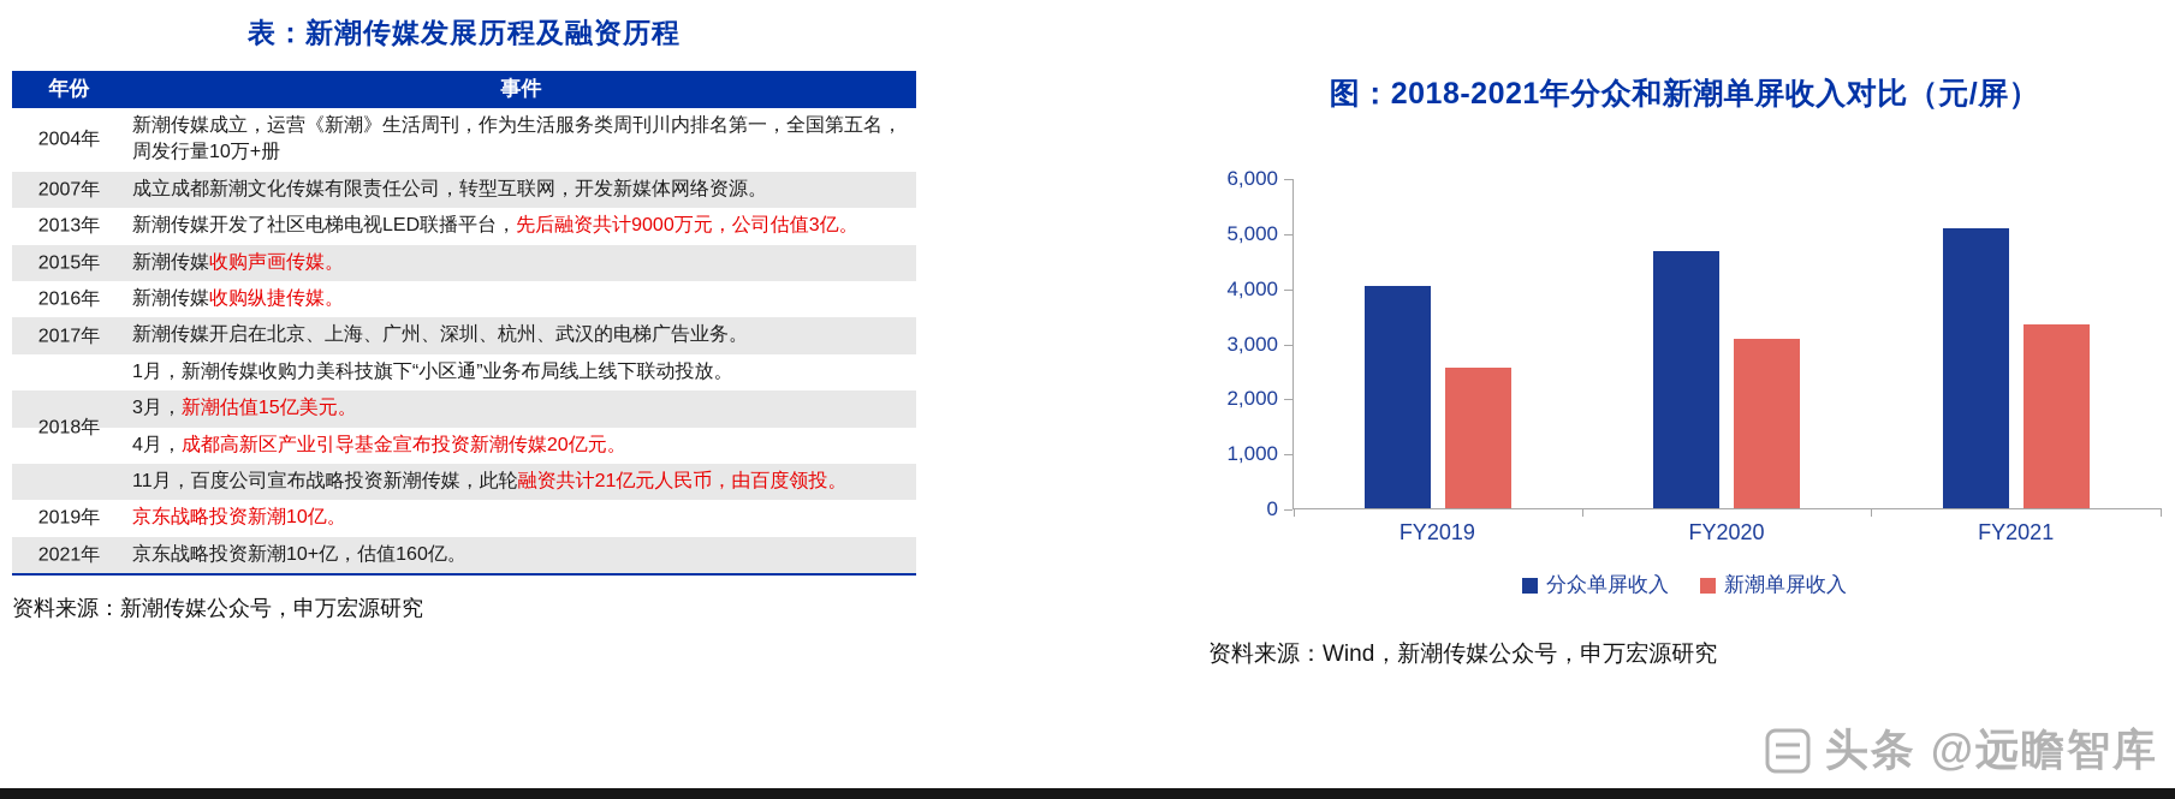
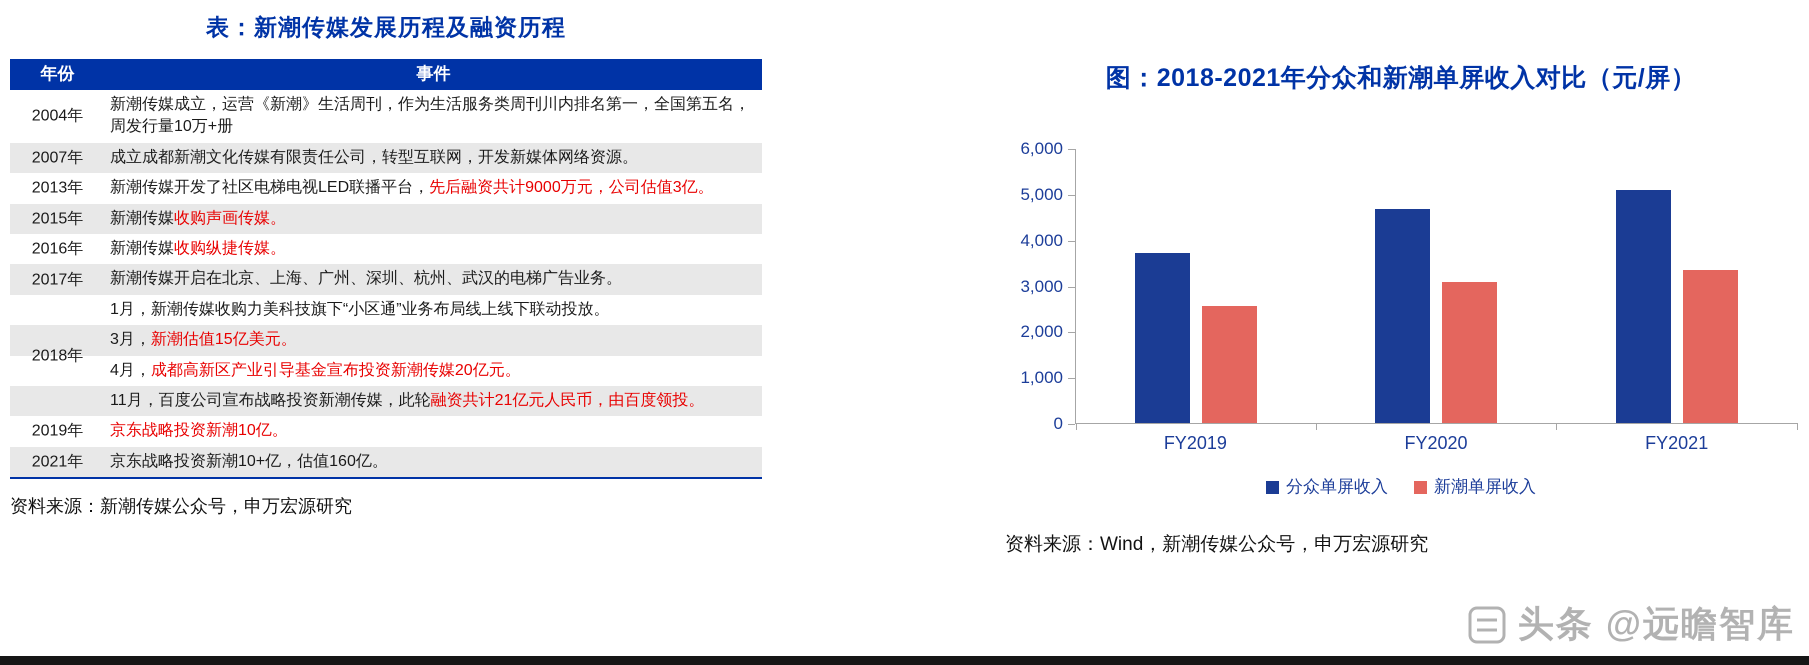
分众单屏收入/FY2019: 4000 -> 3700
